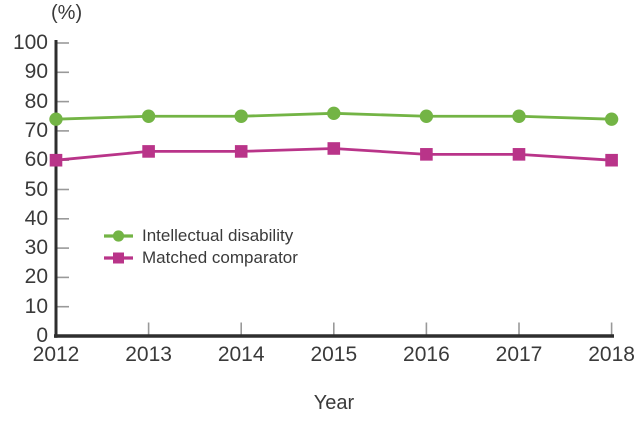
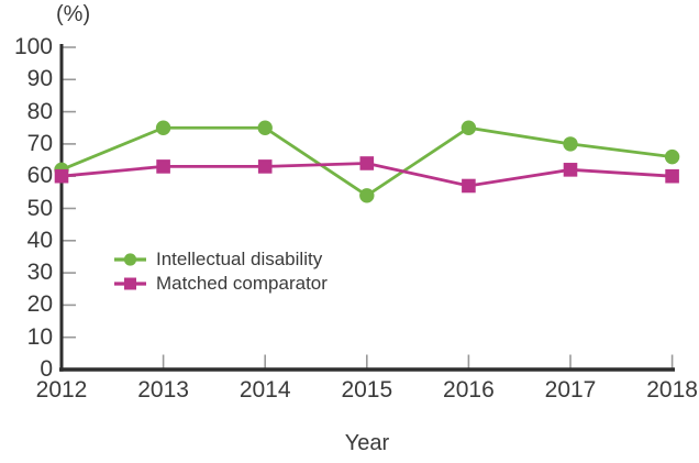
Intellectual disability/2012: 74 -> 62
Intellectual disability/2015: 76 -> 54
Matched comparator/2016: 62 -> 57
Intellectual disability/2017: 75 -> 70
Intellectual disability/2018: 74 -> 66
